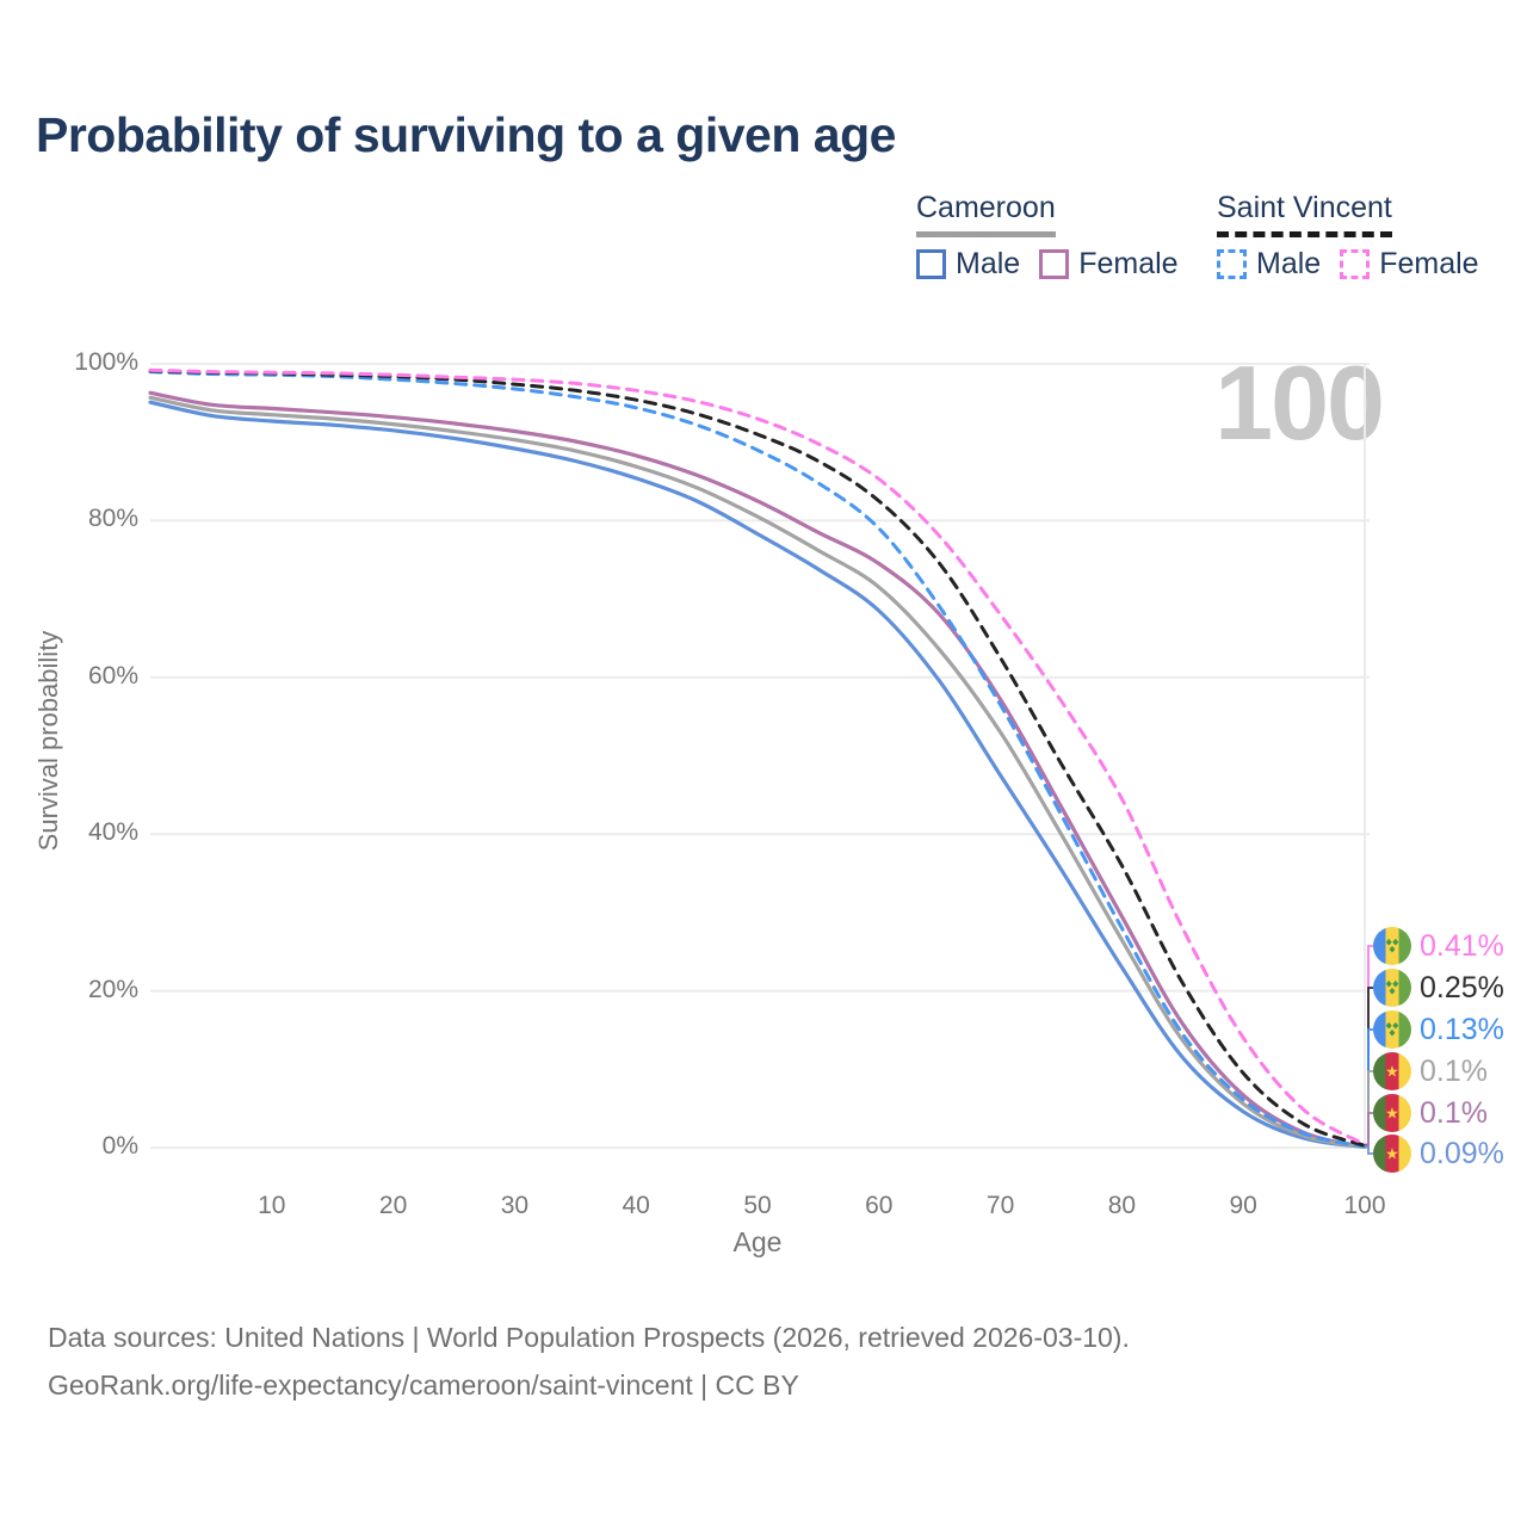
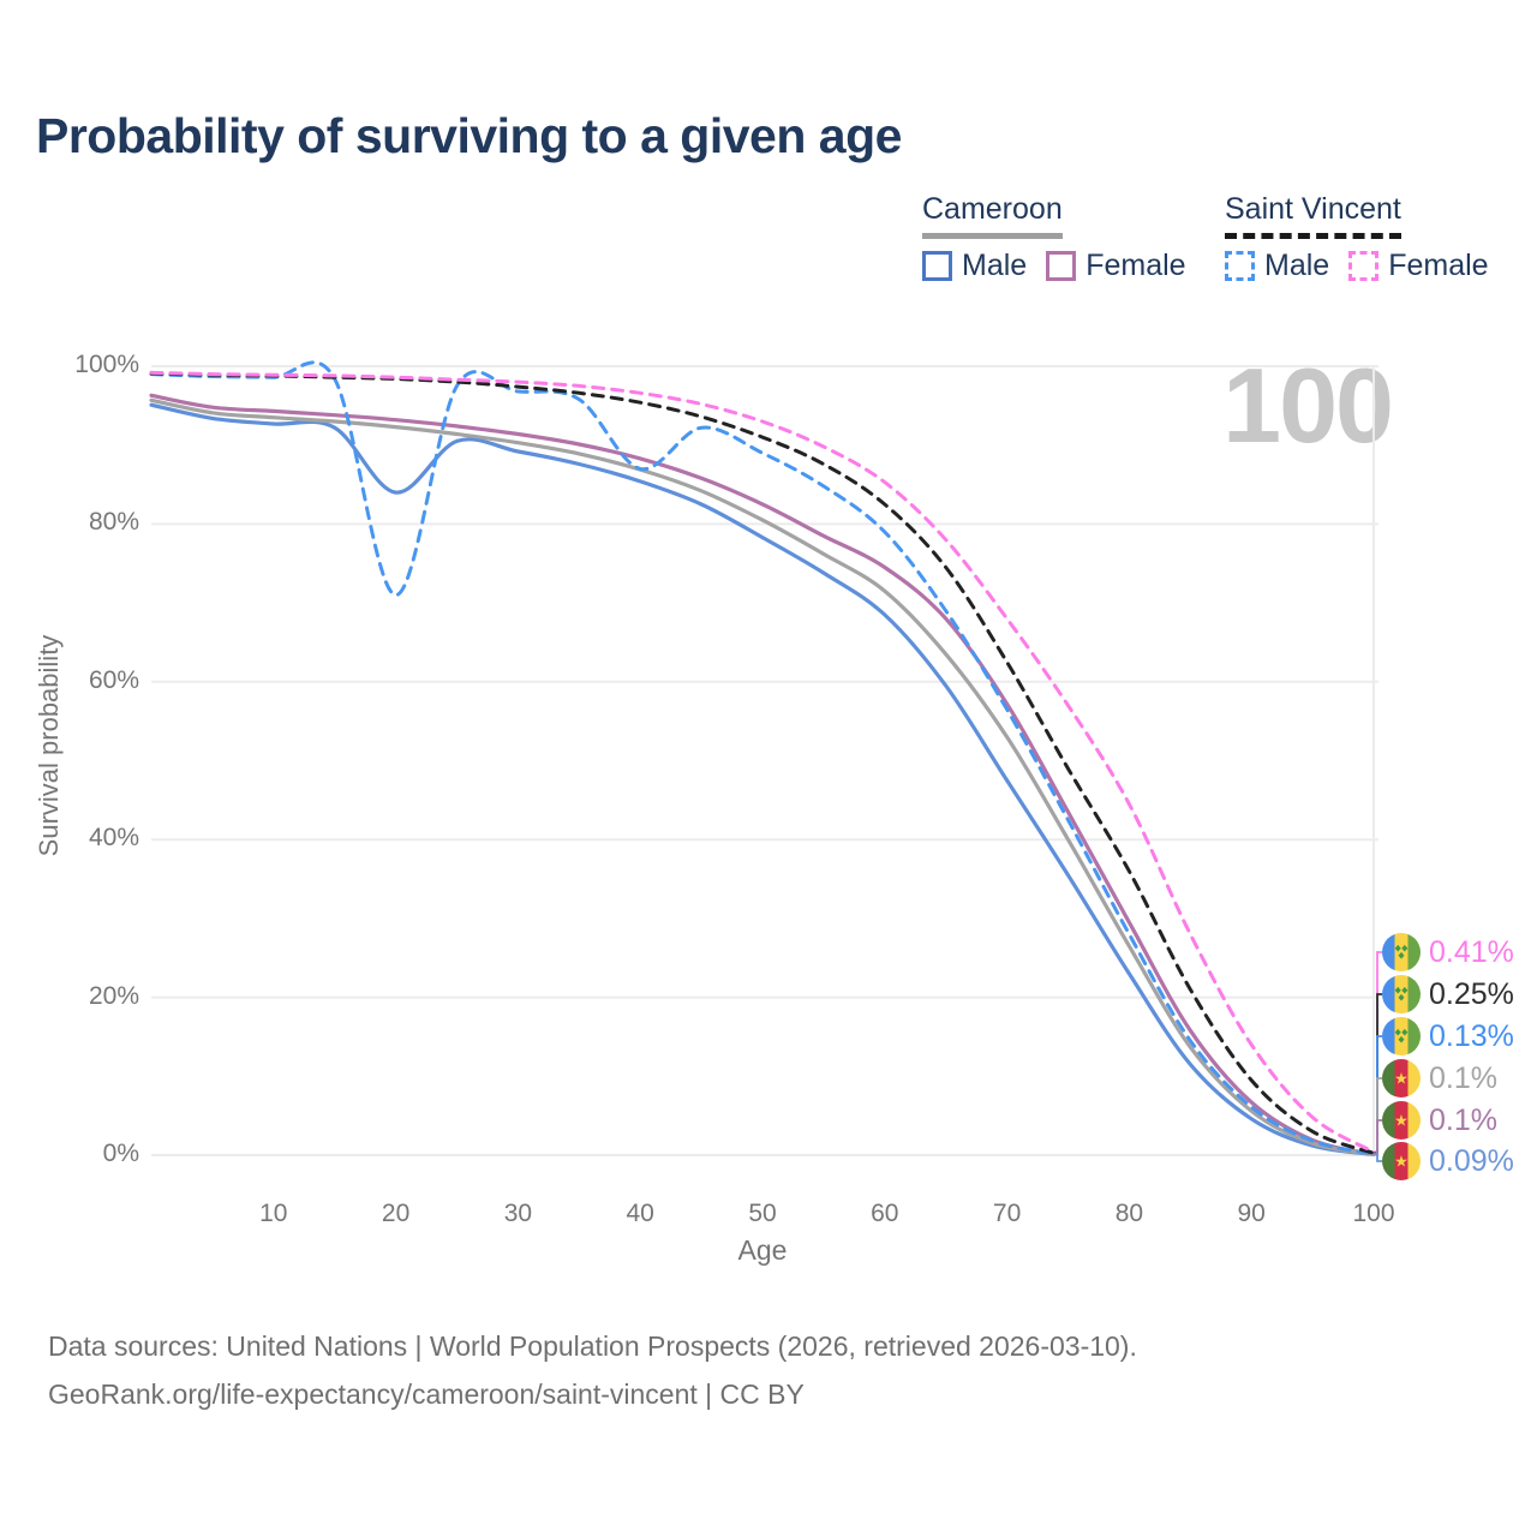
Saint Vincent Male/20: 98% -> 71%
Cameroon Male/20: 92% -> 84%
Saint Vincent Male/40: 94% -> 87%
